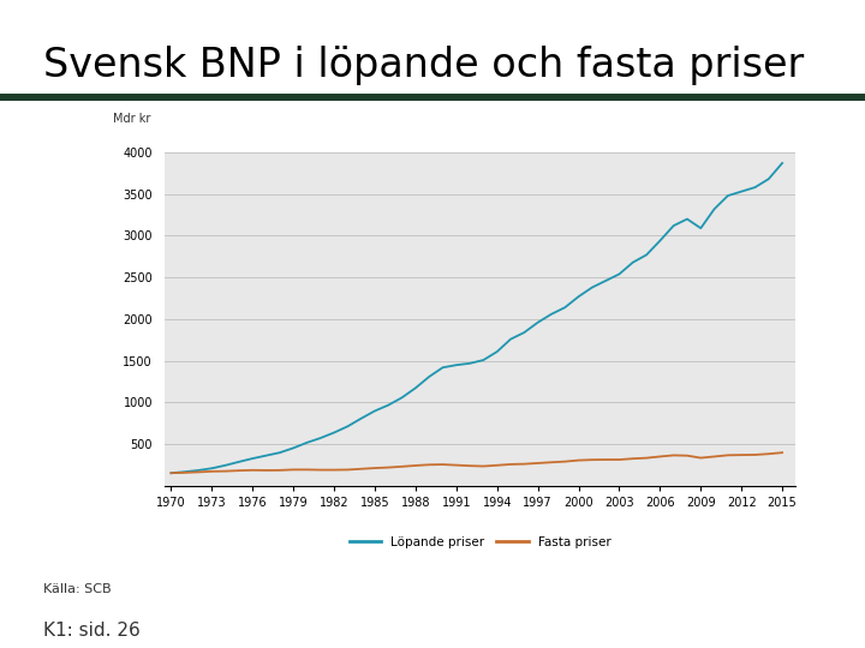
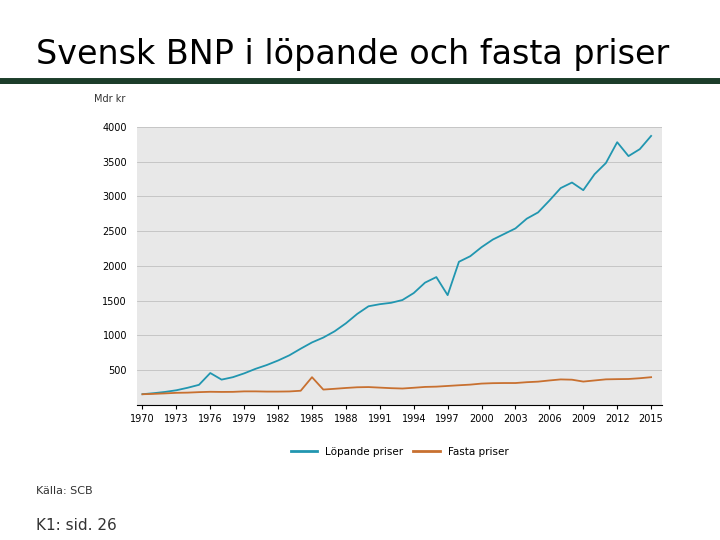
Löpande priser/1976: 330 -> 460
Fasta priser/1985: 220 -> 400
Löpande priser/1997: 1960 -> 1580
Löpande priser/2012: 3530 -> 3780
